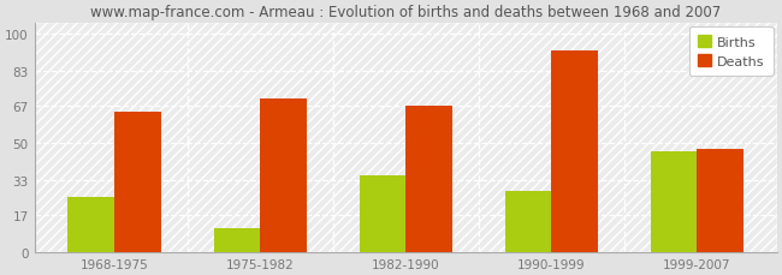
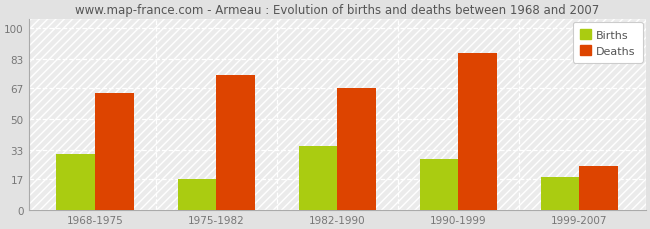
Births/1968-1975: 25 -> 31
Births/1975-1982: 11 -> 17
Deaths/1975-1982: 70 -> 74
Deaths/1990-1999: 92 -> 86
Births/1999-2007: 46 -> 18
Deaths/1999-2007: 47 -> 24
